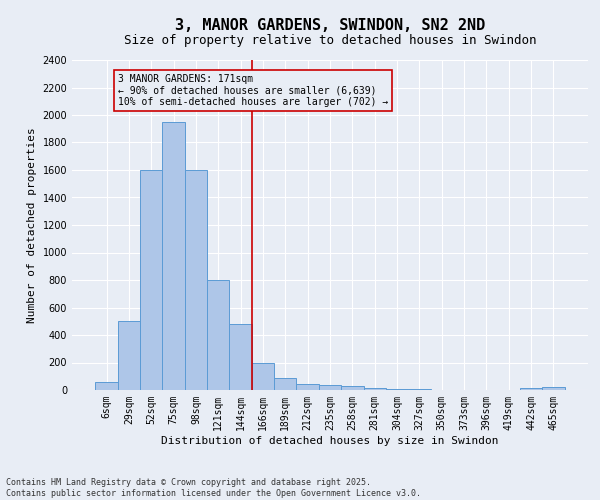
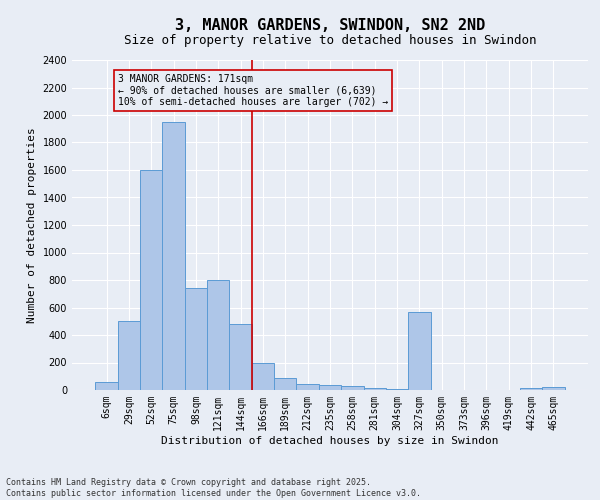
98sqm: 1600 -> 740
327sqm: 0 -> 570
